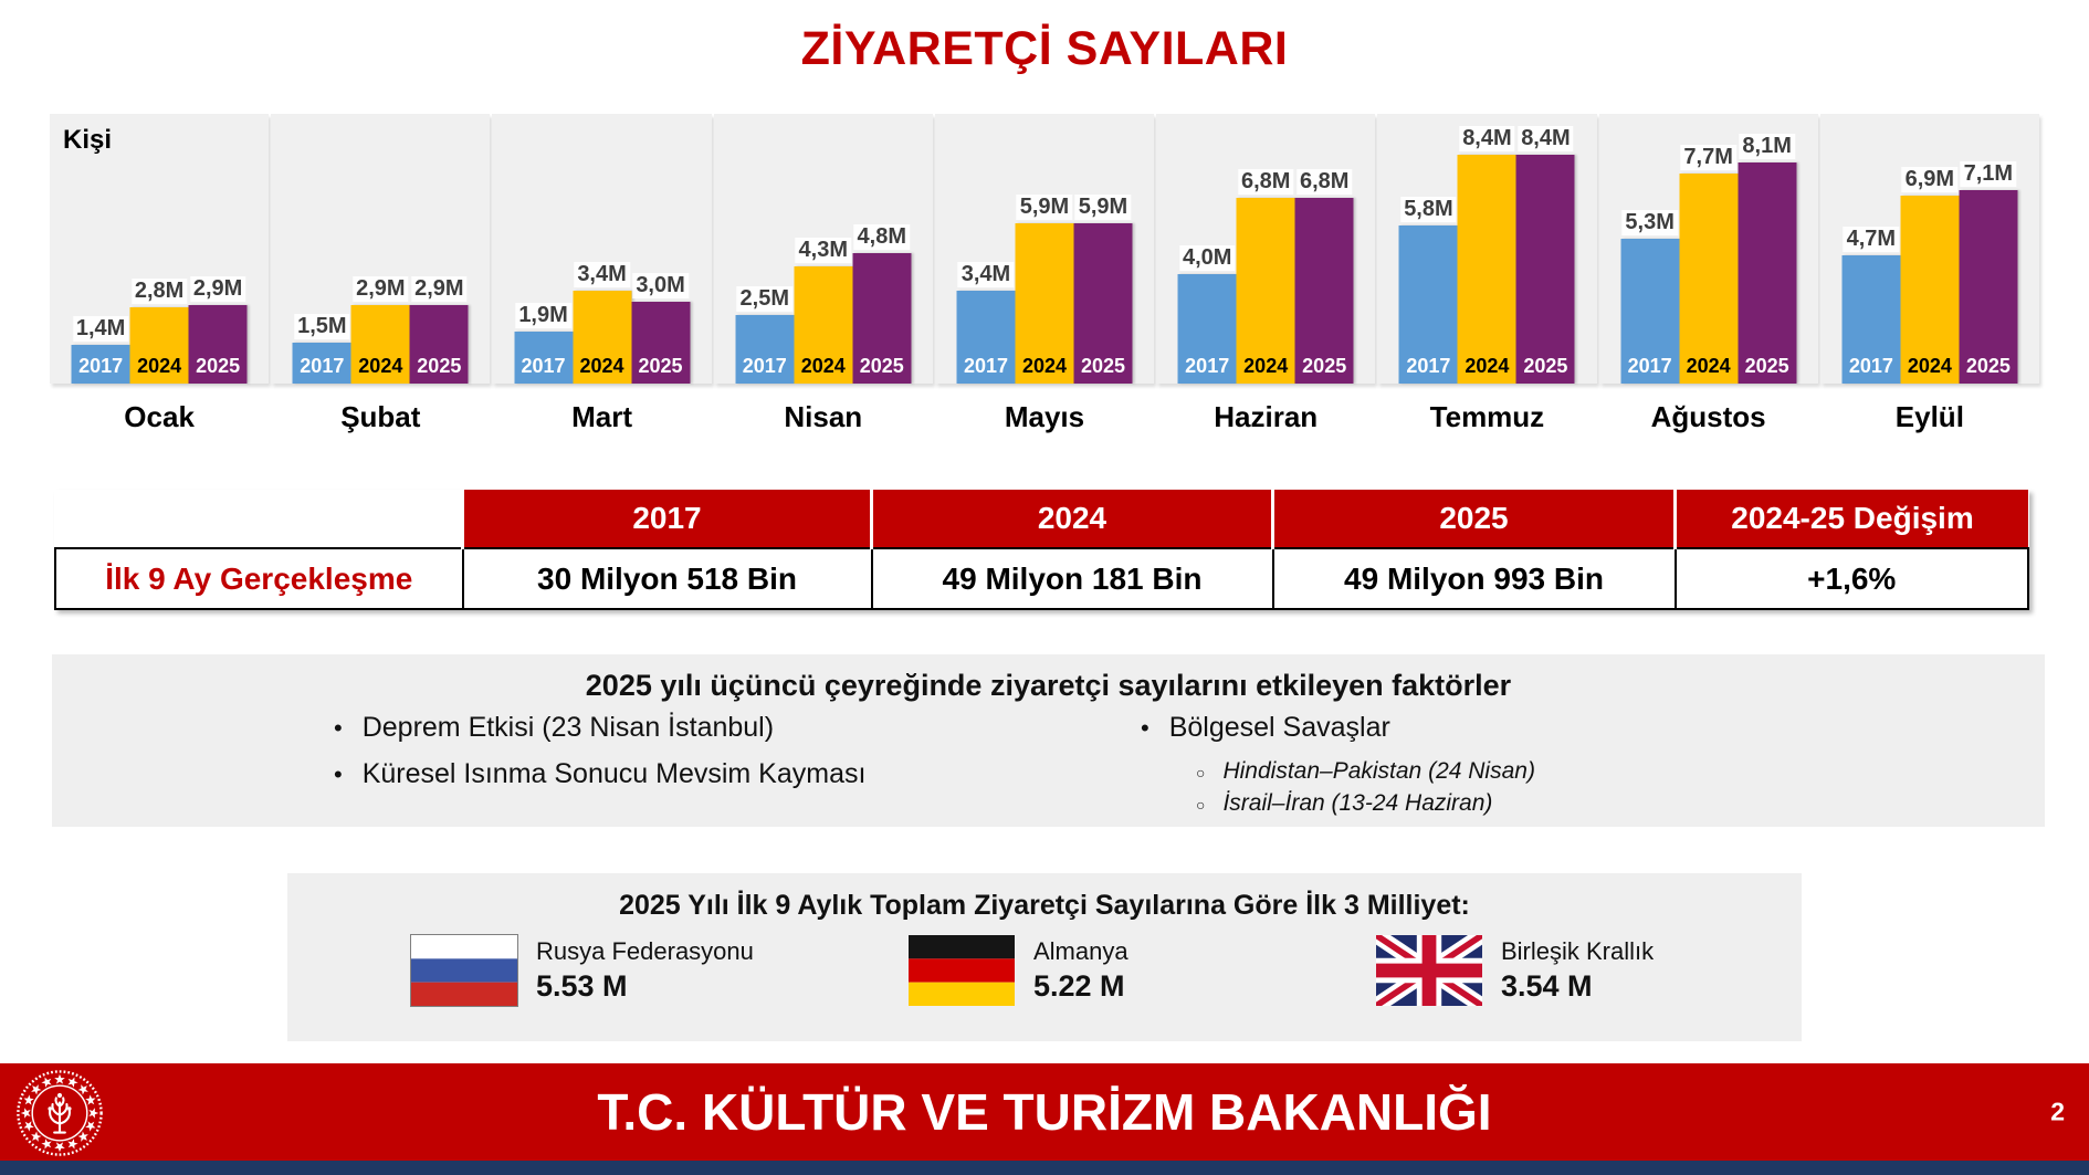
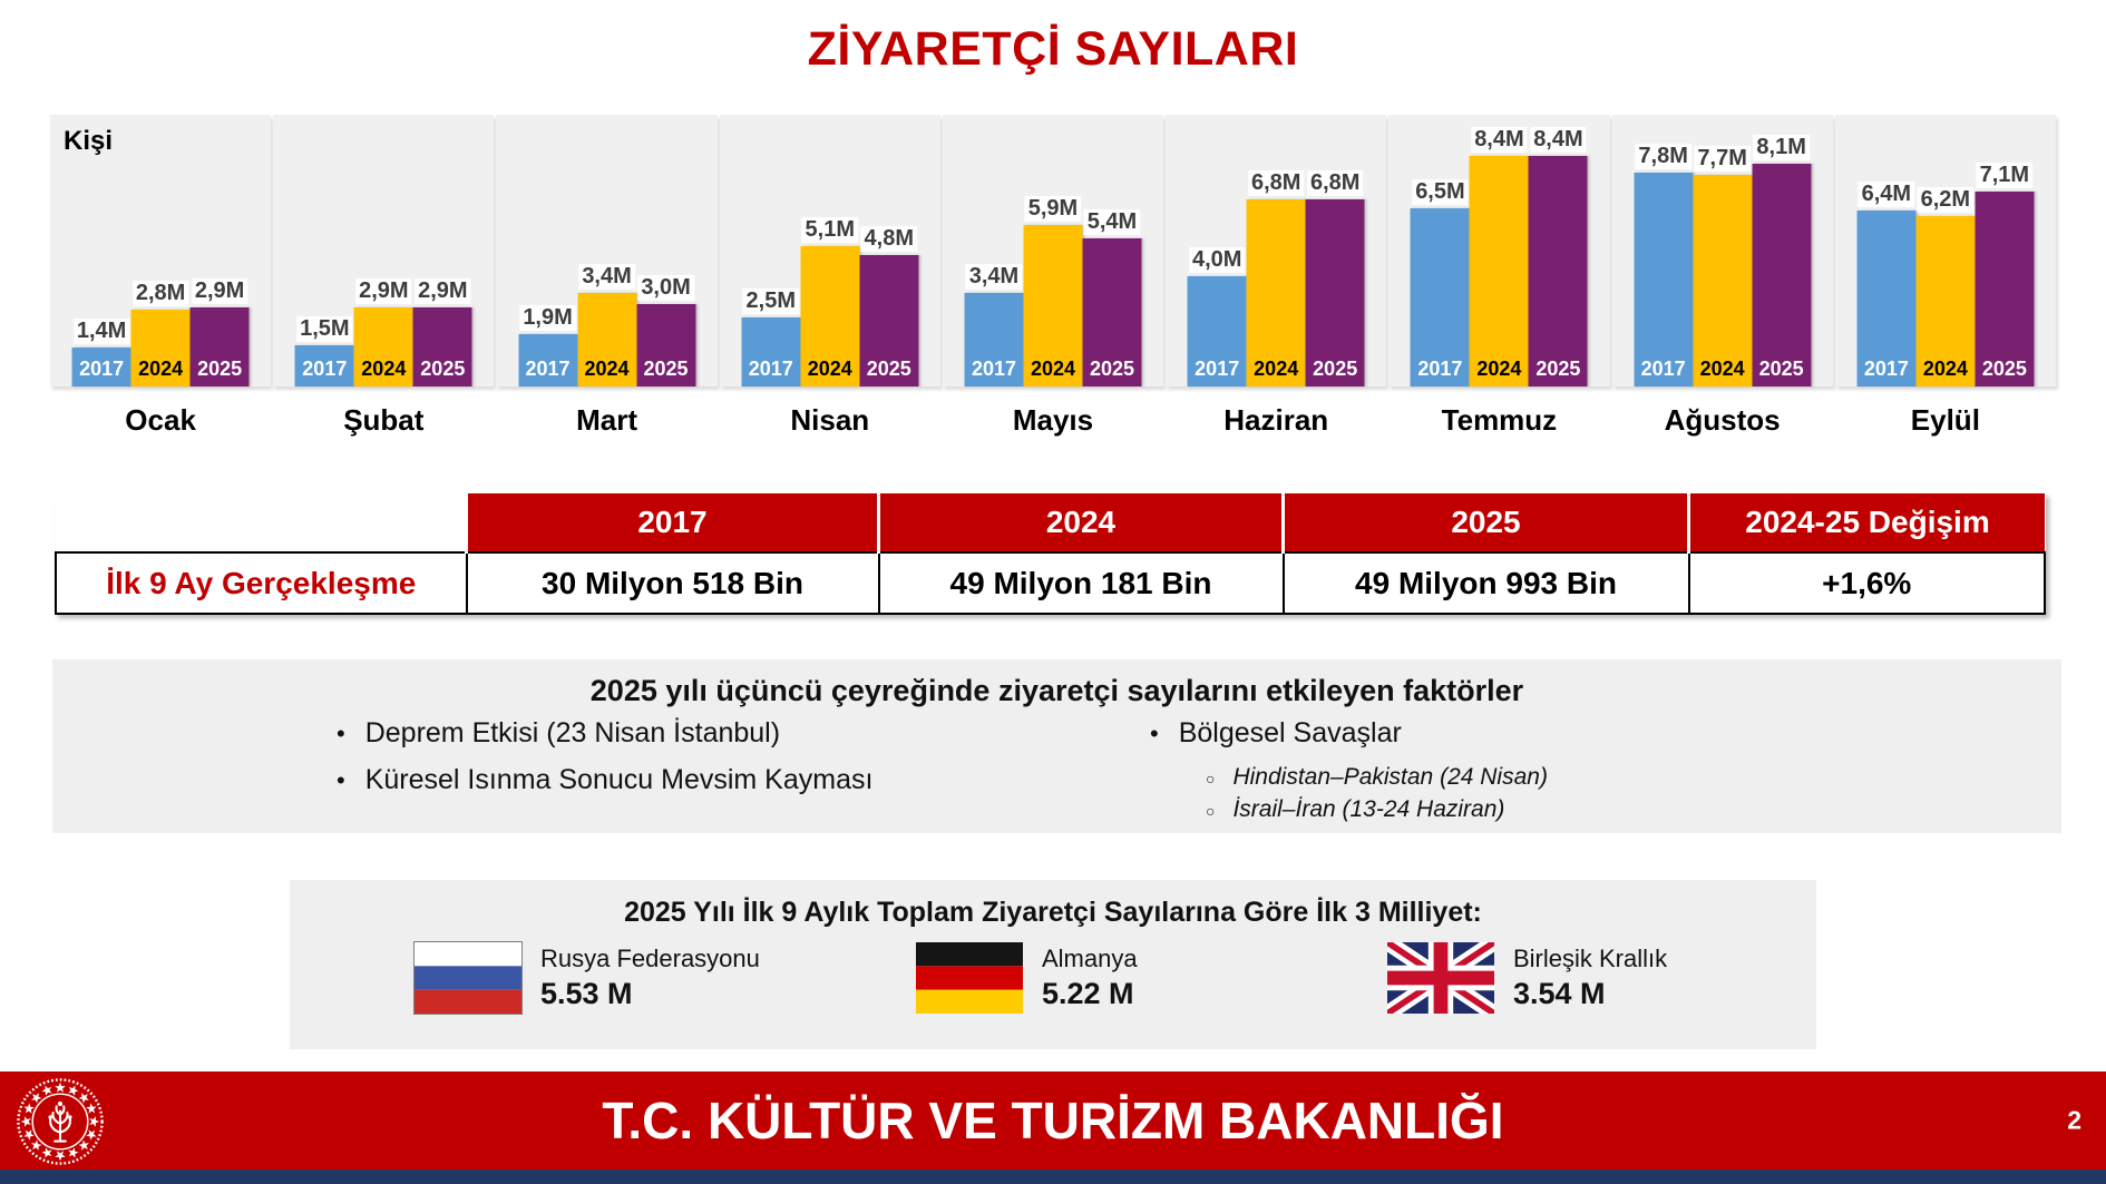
2024/Nisan: 4,3M -> 5,1M
2025/Mayıs: 5,9M -> 5,4M
2017/Temmuz: 5,8M -> 6,5M
2017/Ağustos: 5,3M -> 7,8M
2017/Eylül: 4,7M -> 6,4M
2024/Eylül: 6,9M -> 6,2M
